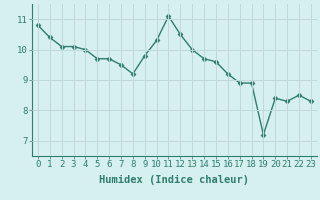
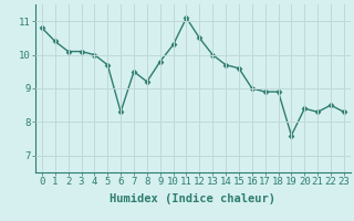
6: 9.7 -> 8.3
16: 9.2 -> 9.0
19: 7.2 -> 7.6
